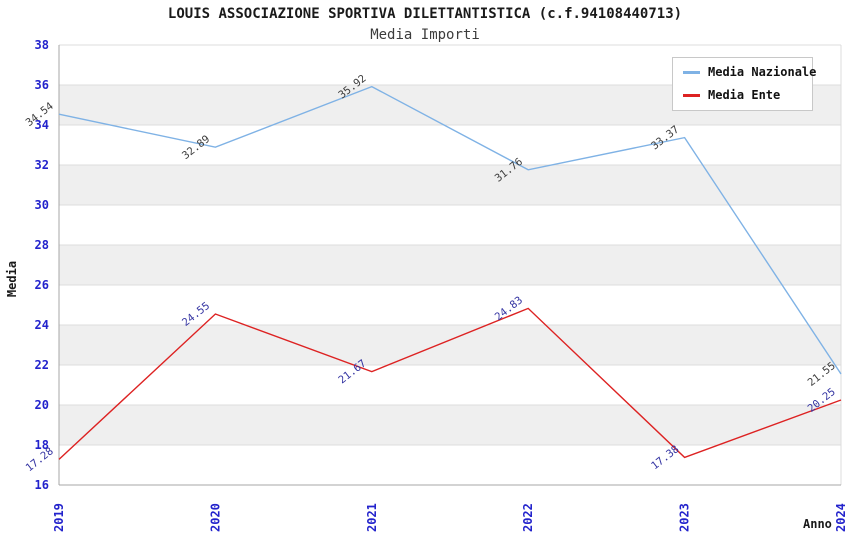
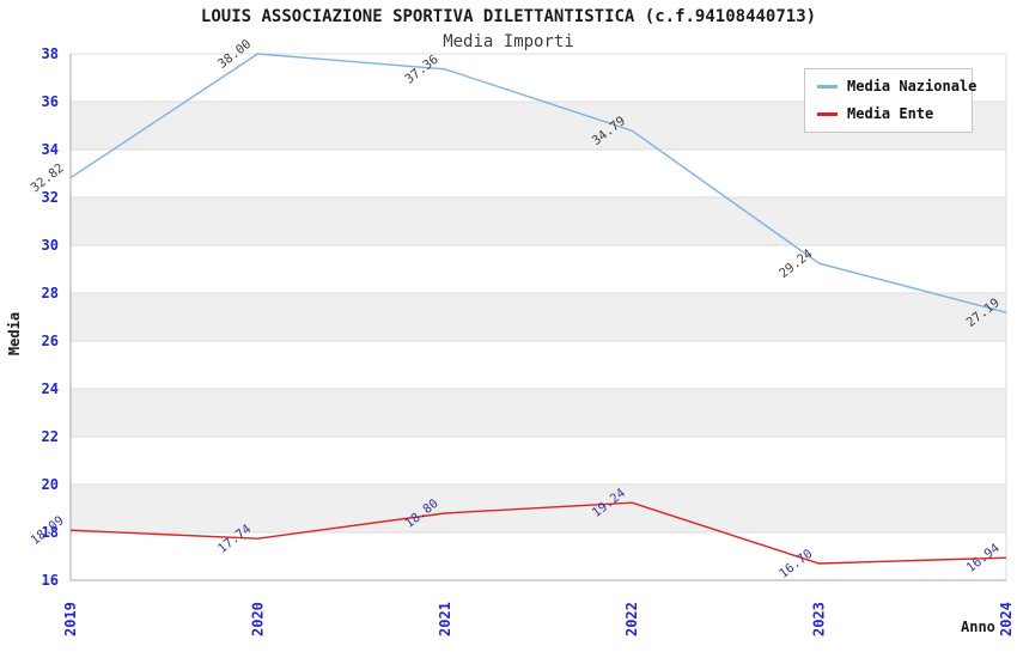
Media Nazionale/2019: 34.54 -> 32.82
Media Ente/2019: 17.28 -> 18.09
Media Nazionale/2020: 32.89 -> 38.00
Media Ente/2020: 24.55 -> 17.74
Media Nazionale/2021: 35.92 -> 37.36
Media Ente/2021: 21.67 -> 18.80
Media Nazionale/2022: 31.76 -> 34.79
Media Ente/2022: 24.83 -> 19.24
Media Nazionale/2023: 33.37 -> 29.24
Media Ente/2023: 17.38 -> 16.70
Media Nazionale/2024: 21.55 -> 27.19
Media Ente/2024: 20.25 -> 16.94
